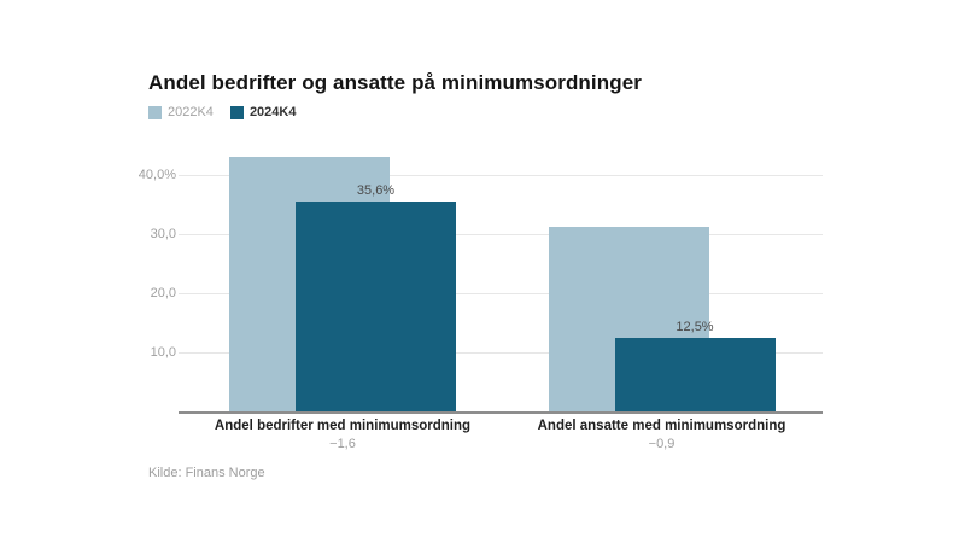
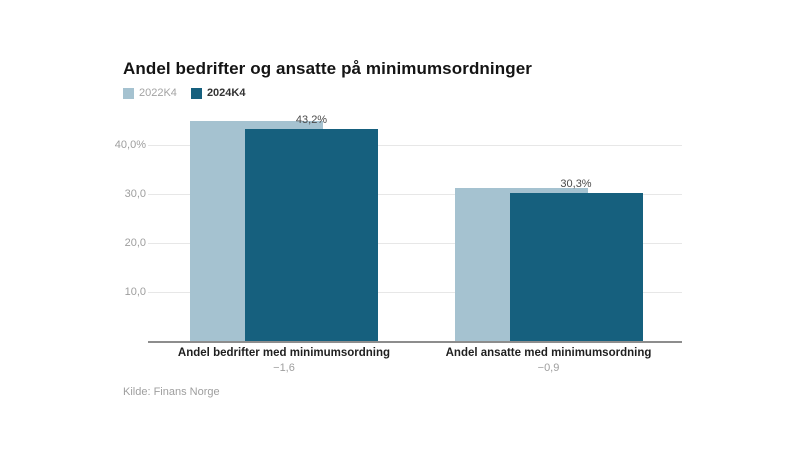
2022K4/Andel bedrifter med minimumsordning: 43% -> 45%
2024K4/Andel bedrifter med minimumsordning: 35,6% -> 43,2%
2024K4/Andel ansatte med minimumsordning: 12,5% -> 30,3%
